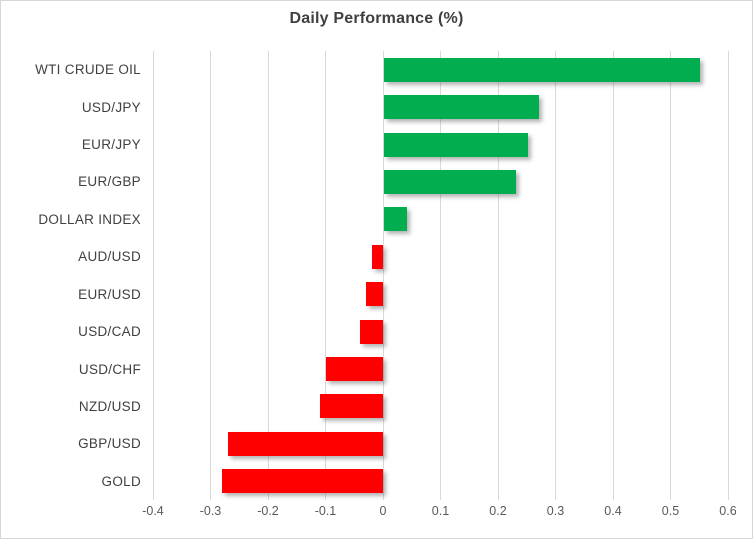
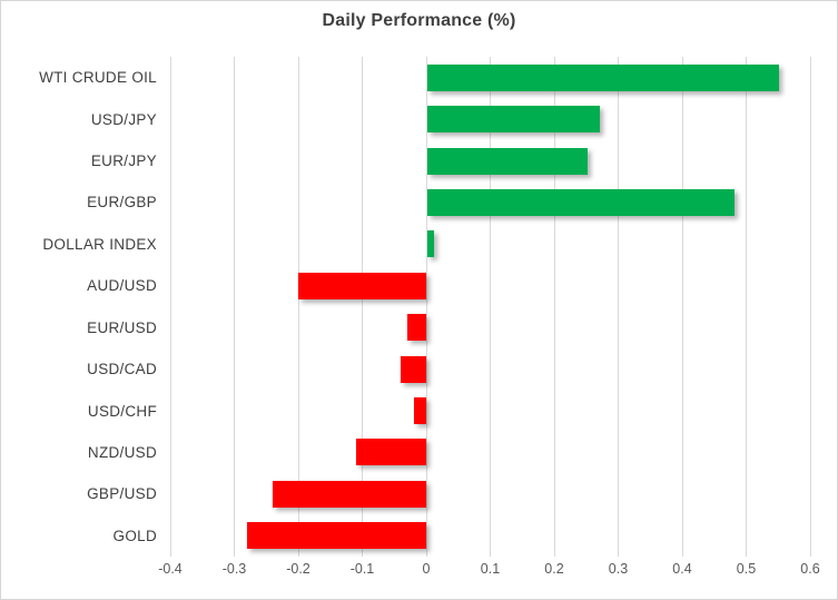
EUR/GBP: 0.23 -> 0.48
DOLLAR INDEX: 0.04 -> 0.01
AUD/USD: -0.02 -> -0.20
USD/CHF: -0.10 -> -0.02
GBP/USD: -0.27 -> -0.24
